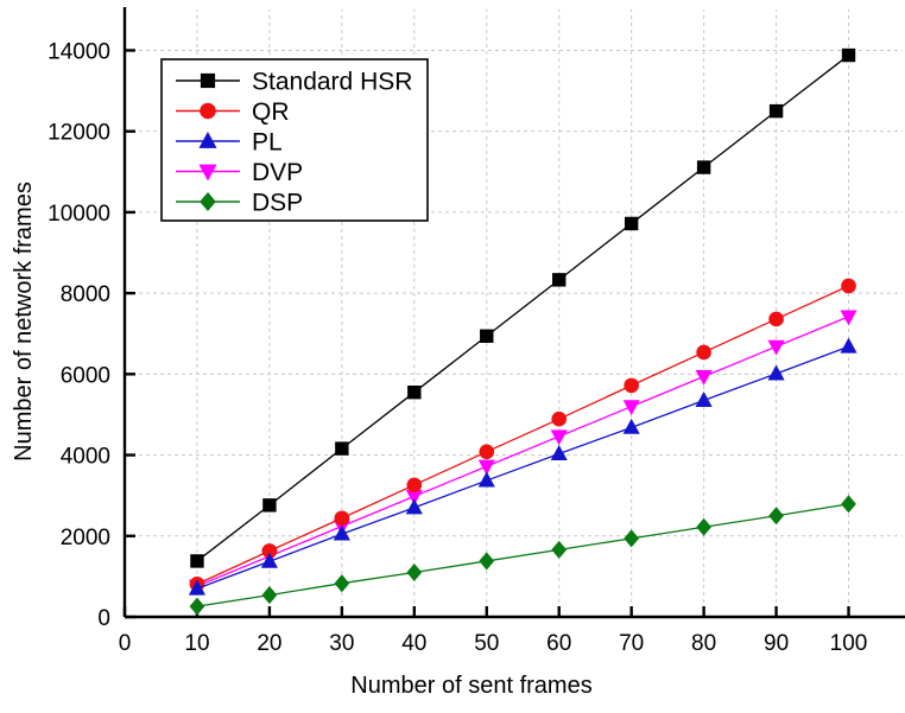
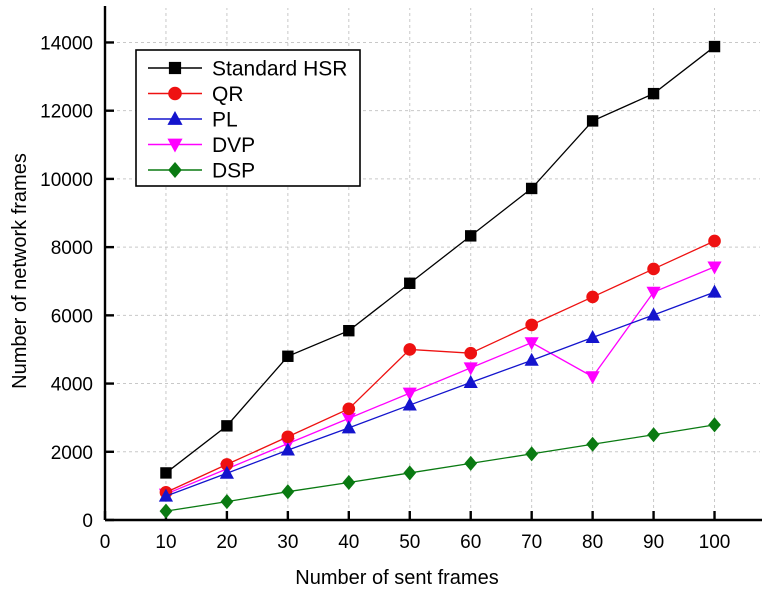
Standard HSR/30: 4200 -> 4800
QR/50: 4100 -> 5000
Standard HSR/80: 11100 -> 11700
DVP/80: 5900 -> 4200
